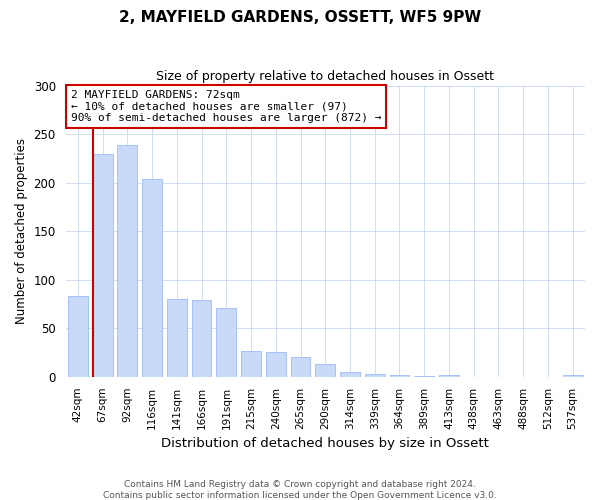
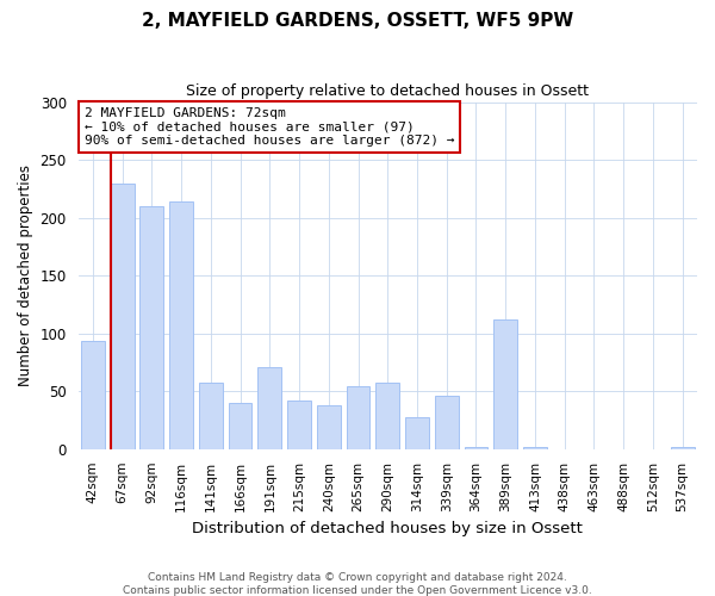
42sqm: 83 -> 94
92sqm: 239 -> 210
116sqm: 204 -> 214
141sqm: 80 -> 58
166sqm: 79 -> 40
215sqm: 27 -> 42
240sqm: 26 -> 38
265sqm: 20 -> 54
290sqm: 13 -> 58
314sqm: 5 -> 28
339sqm: 3 -> 46
389sqm: 1 -> 112
